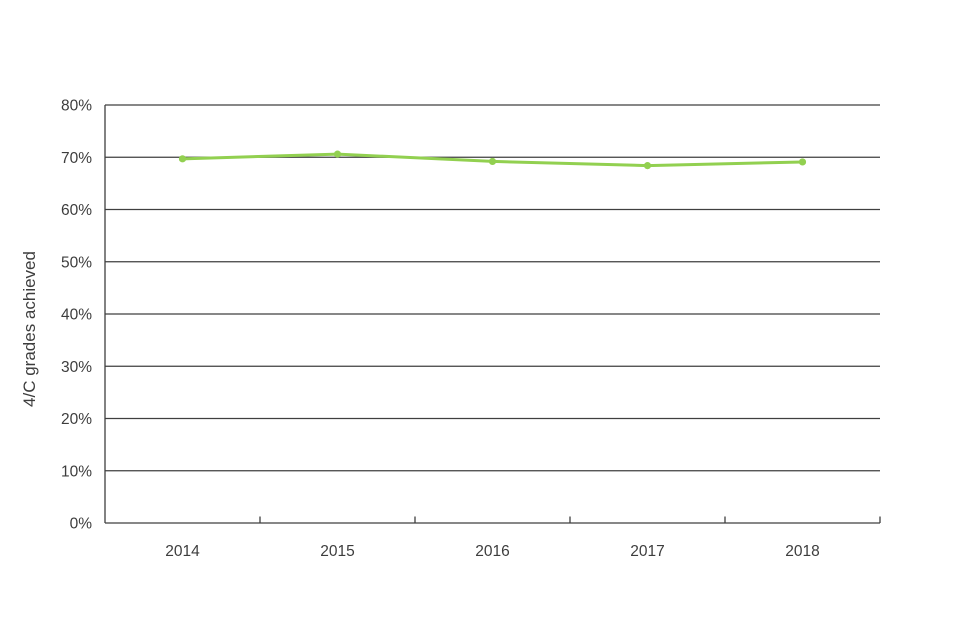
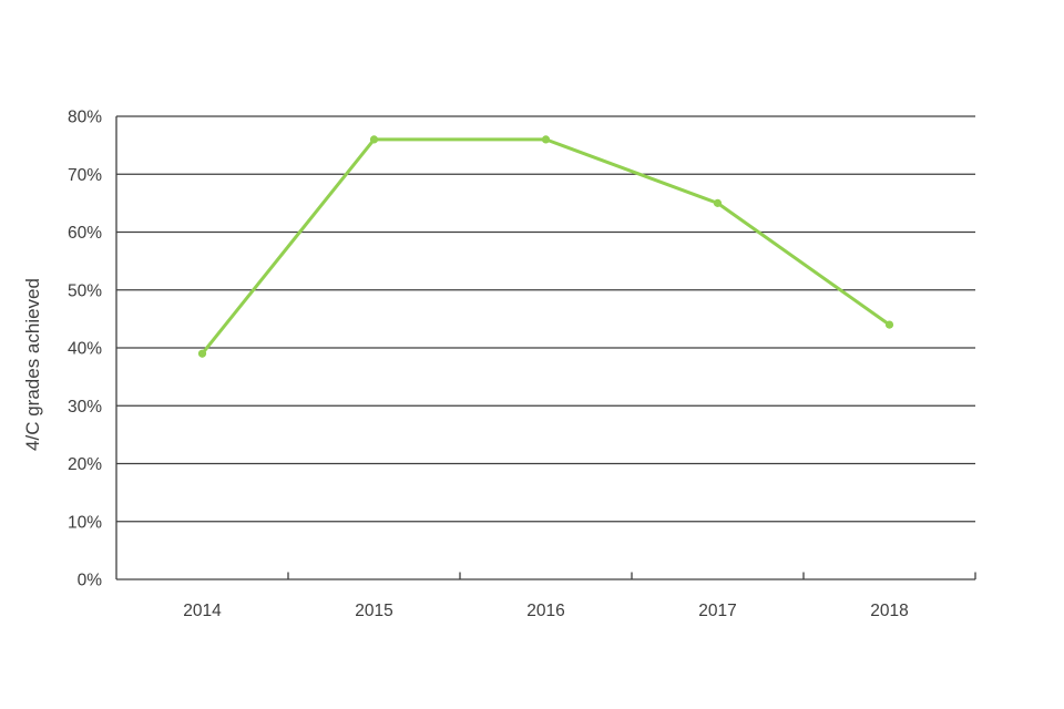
2014: 70% -> 39%
2015: 71% -> 76%
2016: 69% -> 76%
2017: 68% -> 65%
2018: 69% -> 44%
